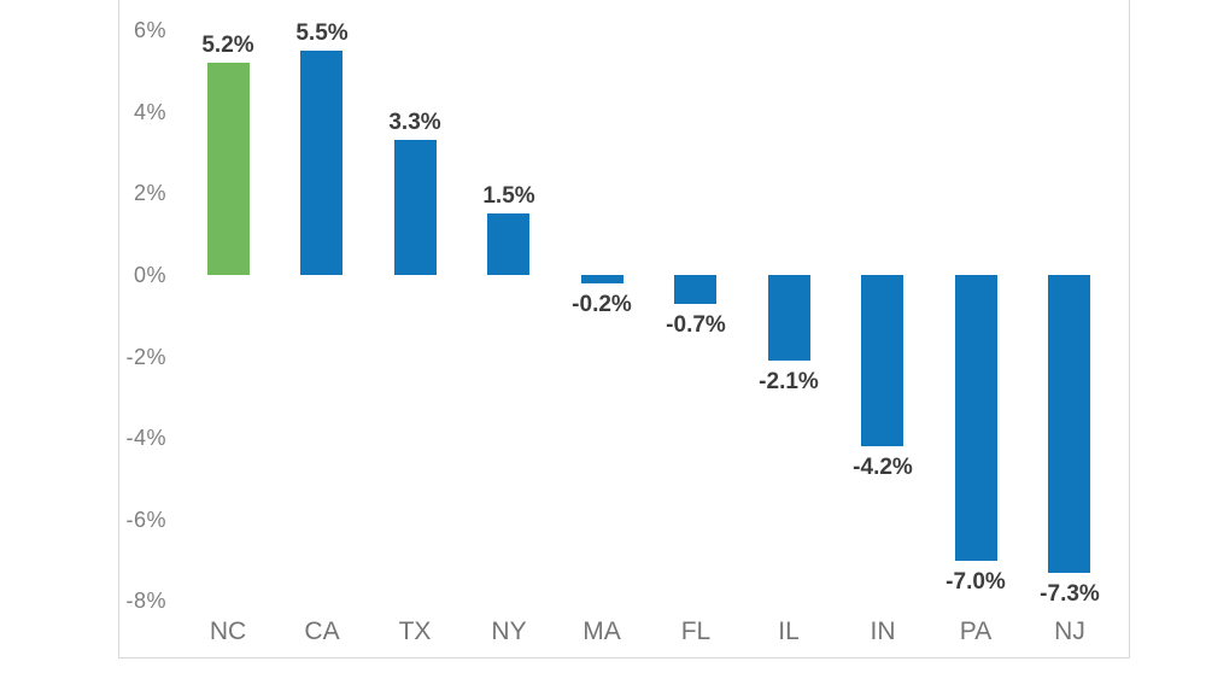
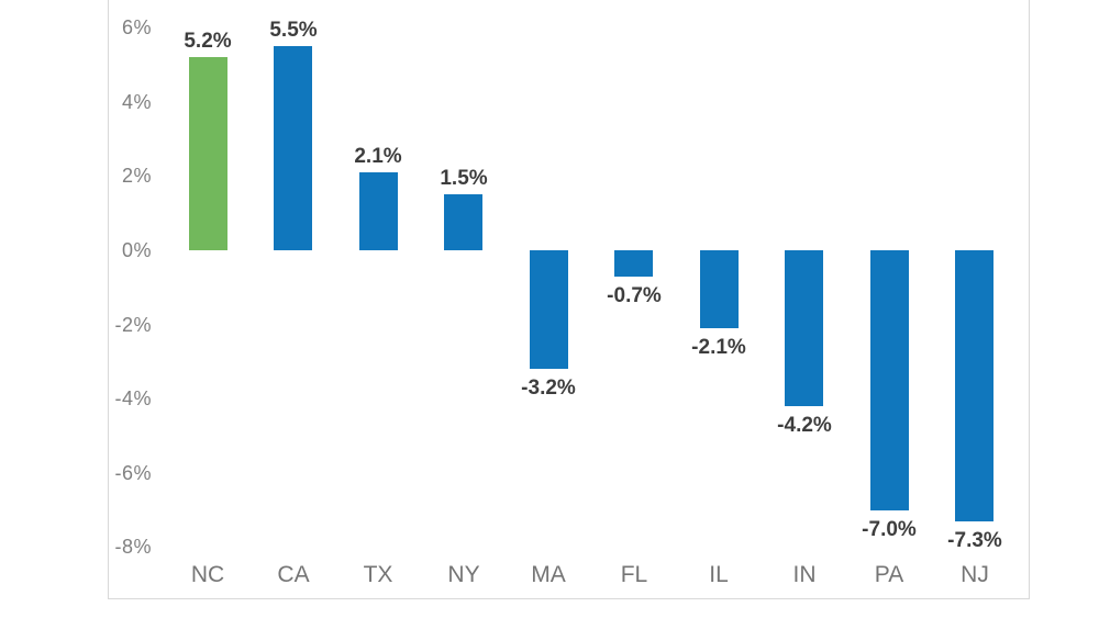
TX: 3.3% -> 2.1%
MA: -0.2% -> -3.2%
